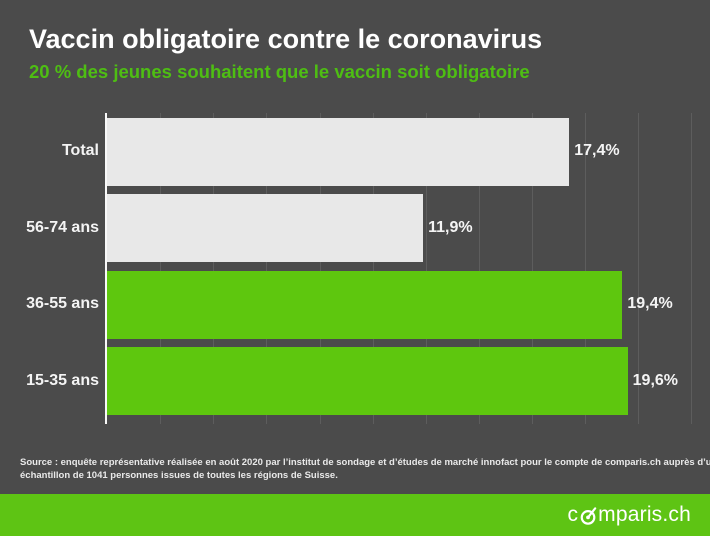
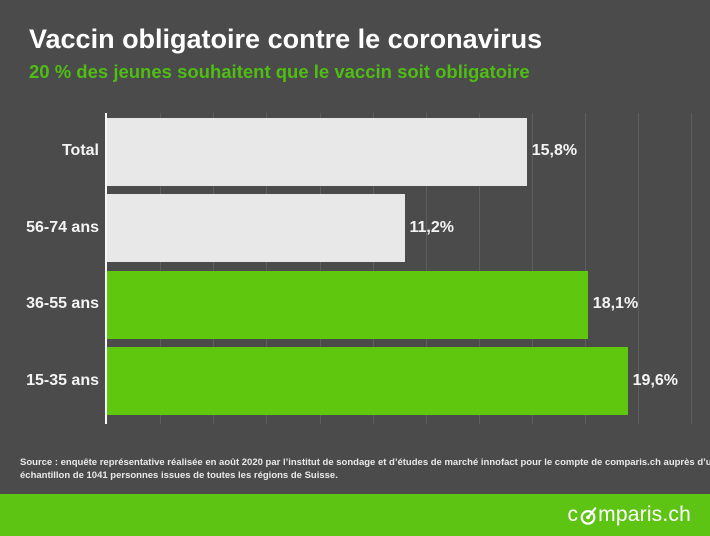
Total: 17,4% -> 15,8%
56-74 ans: 11,9% -> 11,2%
36-55 ans: 19,4% -> 18,1%
